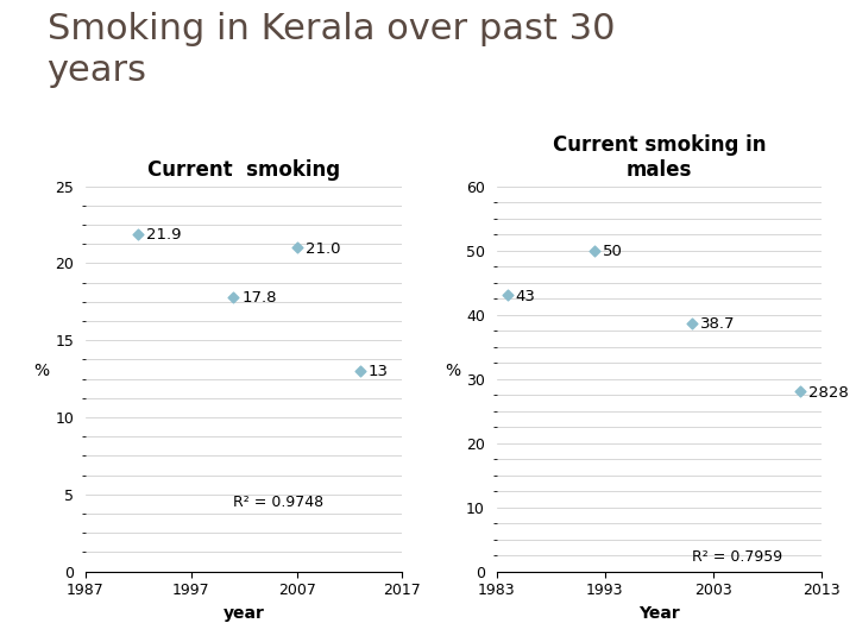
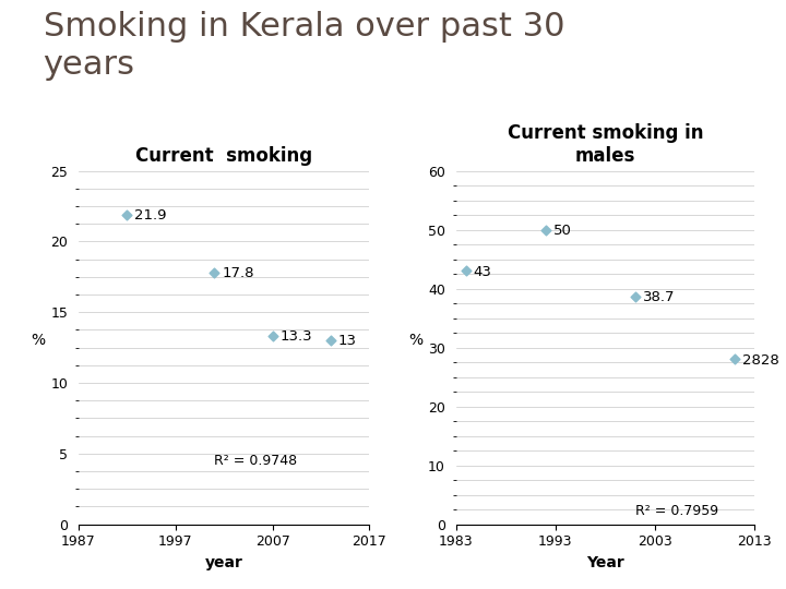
Current smoking/2007: 21.0 -> 13.3
